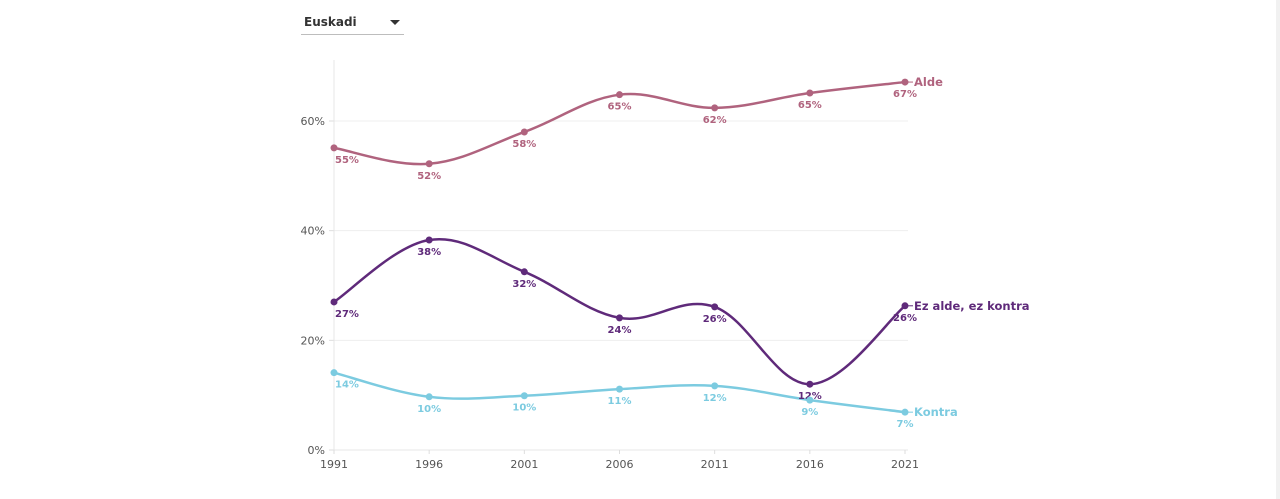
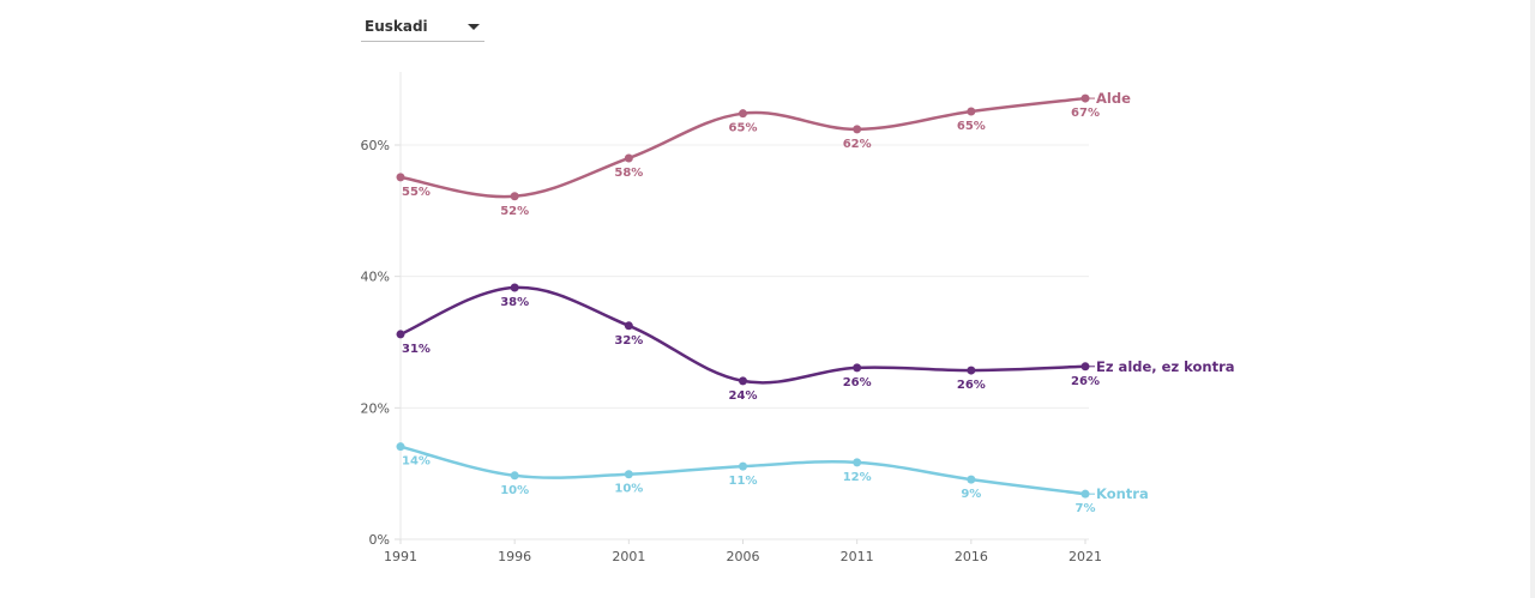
Ez alde, ez kontra/1991: 27% -> 31%
Ez alde, ez kontra/2016: 12% -> 26%
